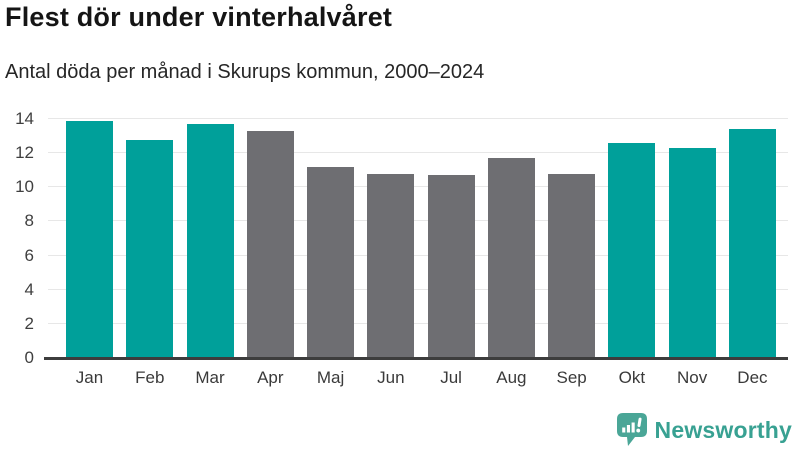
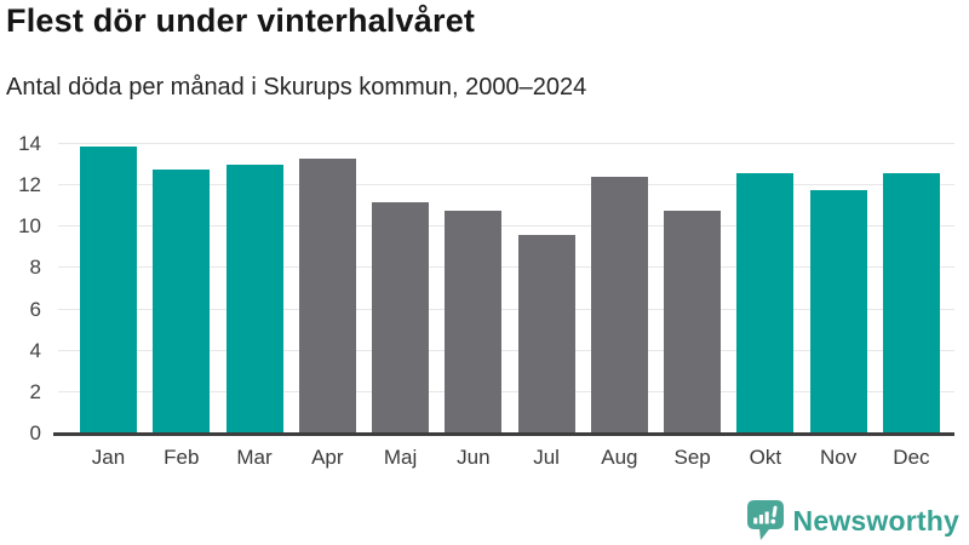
Mar: 13.7 -> 13.0
Jul: 10.7 -> 9.6
Aug: 11.7 -> 12.4
Nov: 12.3 -> 11.8
Dec: 13.4 -> 12.6
